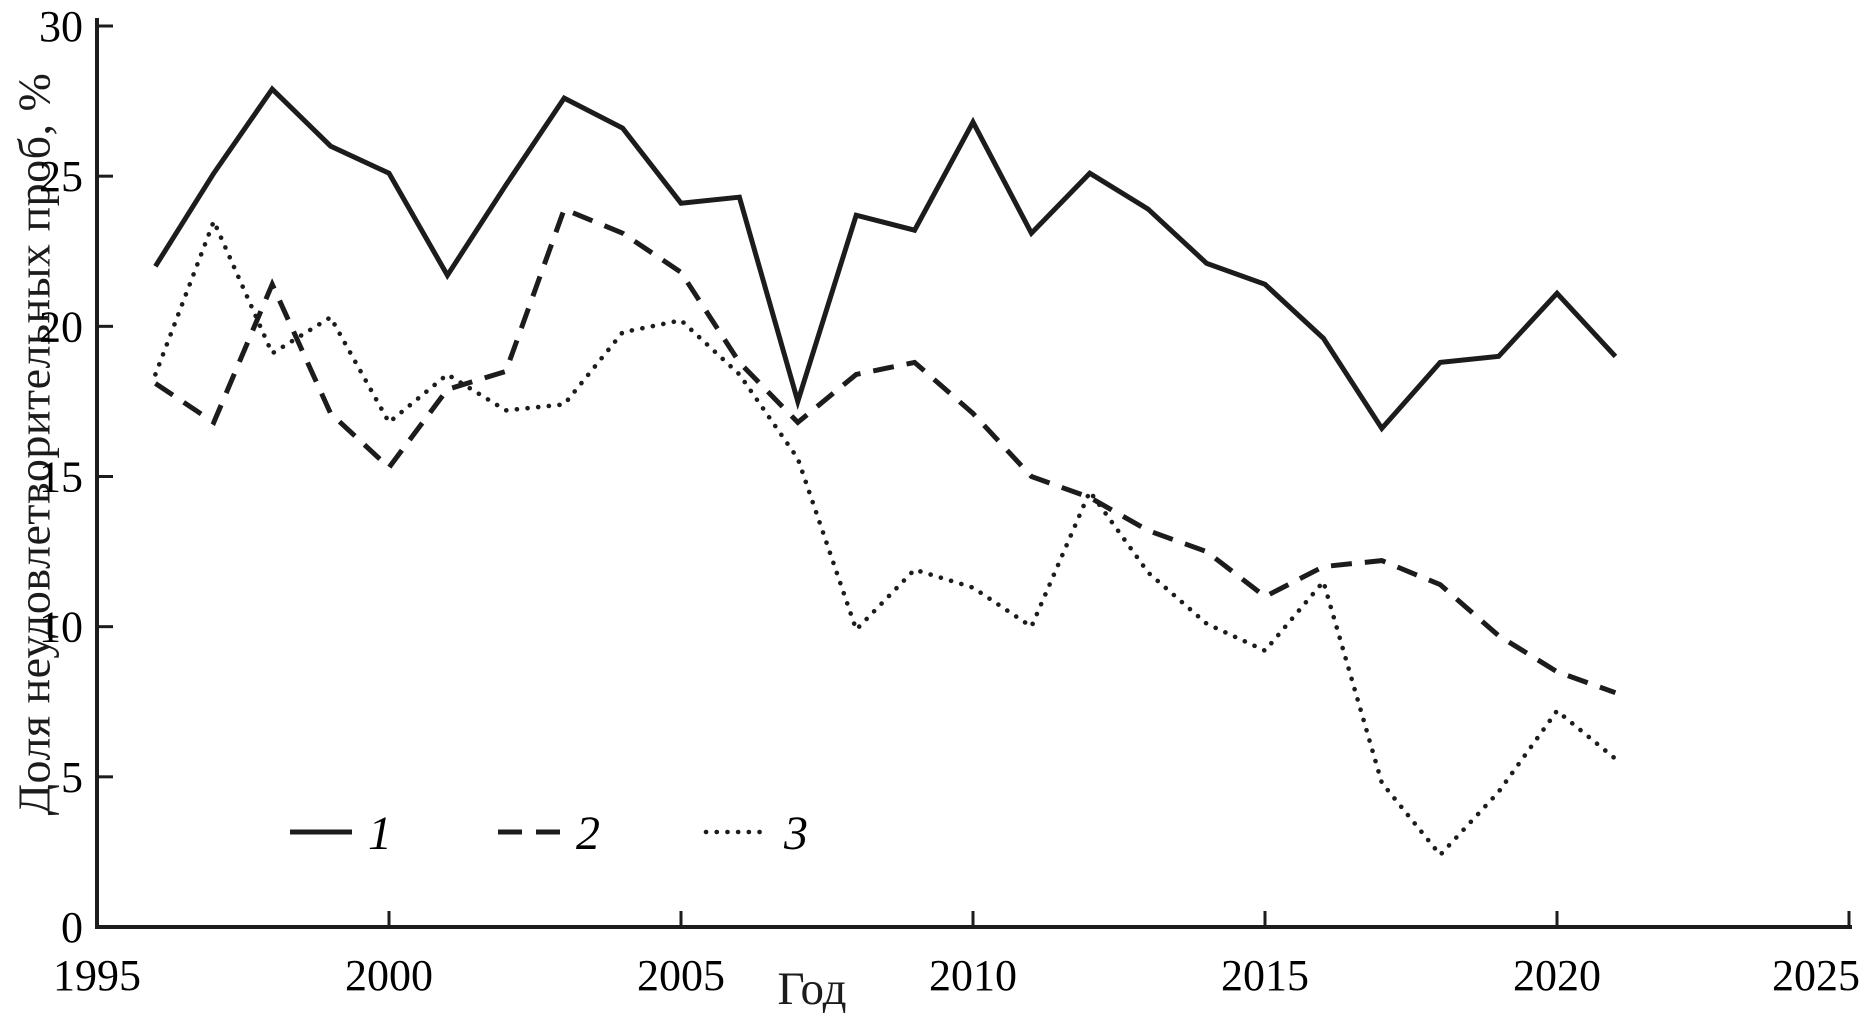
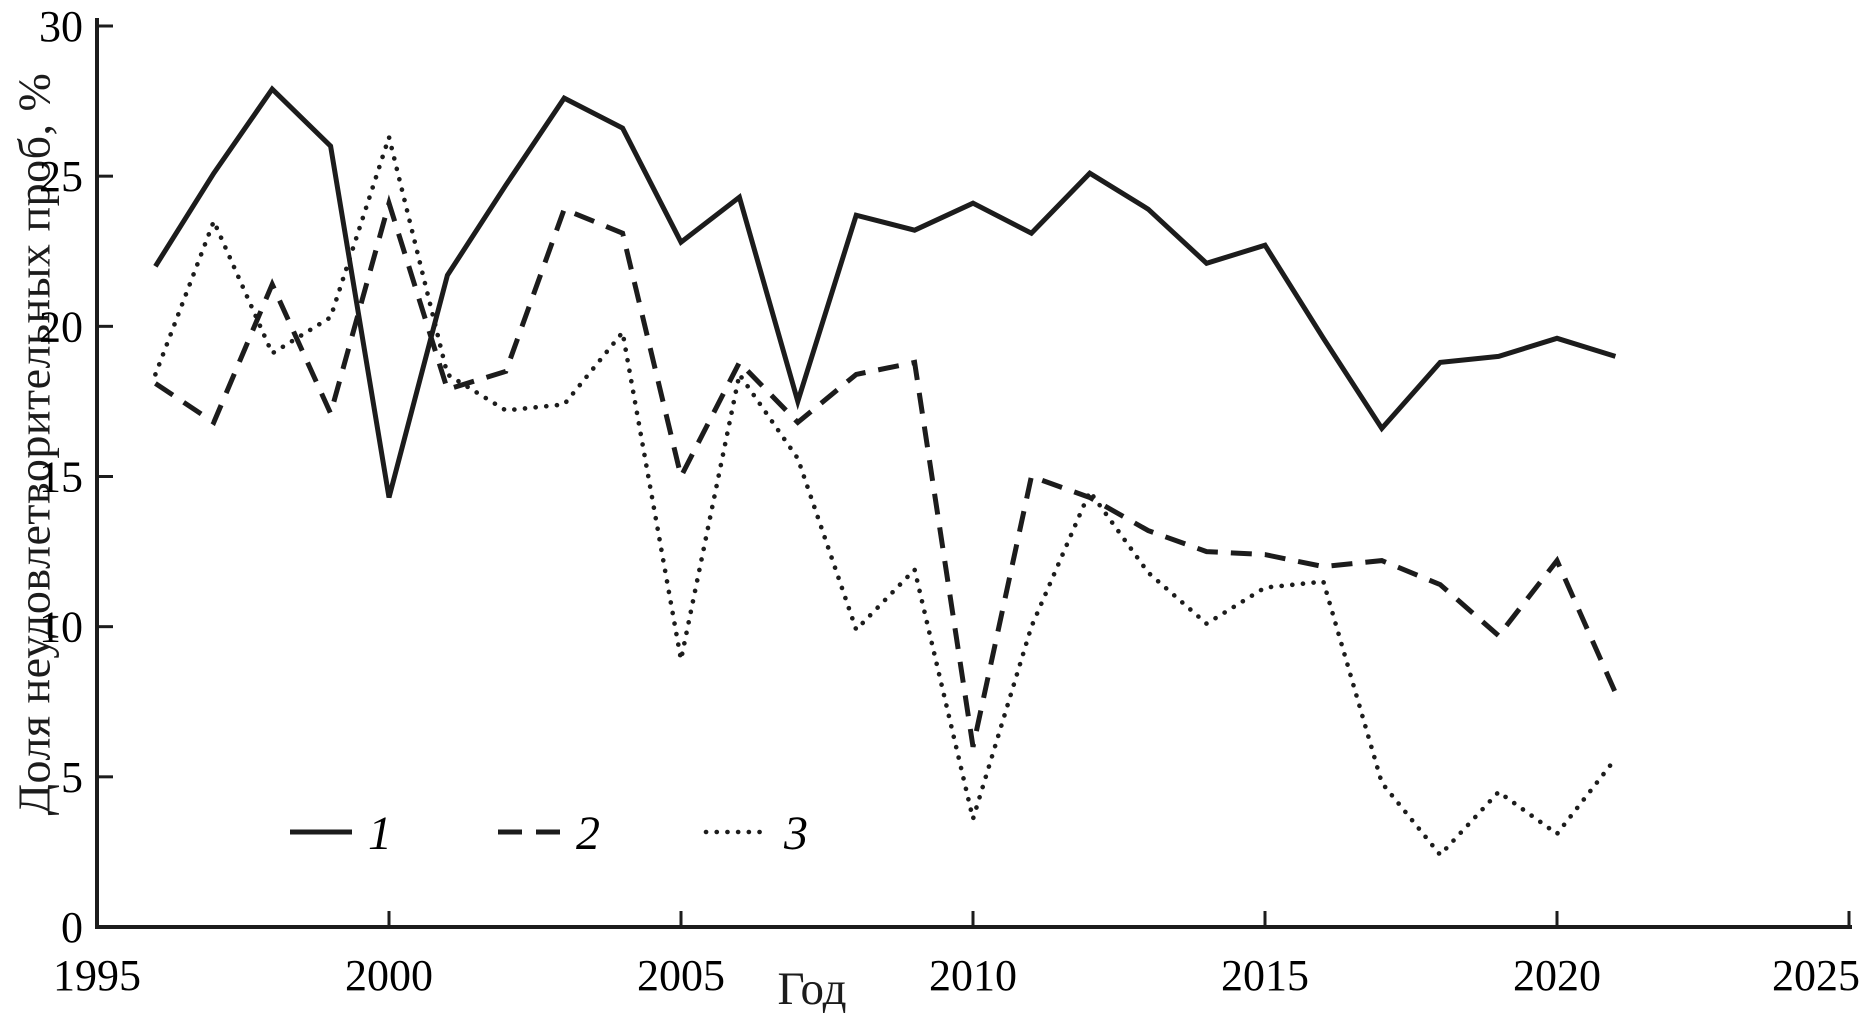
1/2000: 25.1 -> 14.3
2/2000: 15.3 -> 24.1
3/2000: 16.8 -> 26.3
1/2005: 24.1 -> 22.8
2/2005: 21.8 -> 15.0
3/2005: 20.2 -> 8.9
1/2010: 26.8 -> 24.1
2/2010: 17.1 -> 6.0
3/2010: 11.3 -> 3.6
1/2015: 21.4 -> 22.7
2/2015: 11.0 -> 12.4
3/2015: 9.2 -> 11.3
1/2020: 21.1 -> 19.6
2/2020: 8.5 -> 12.2
3/2020: 7.2 -> 3.1
